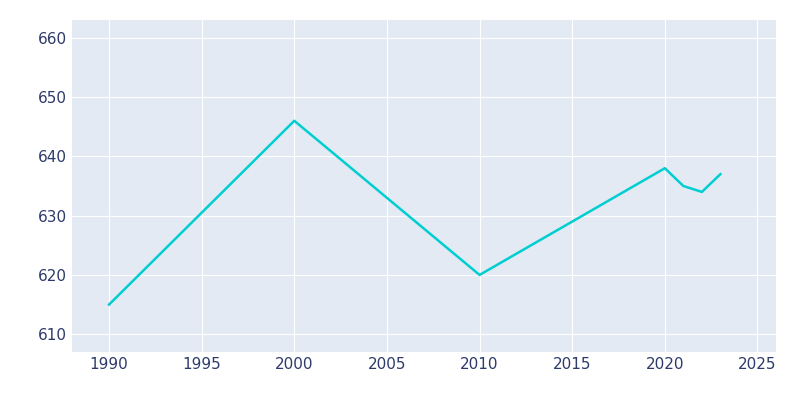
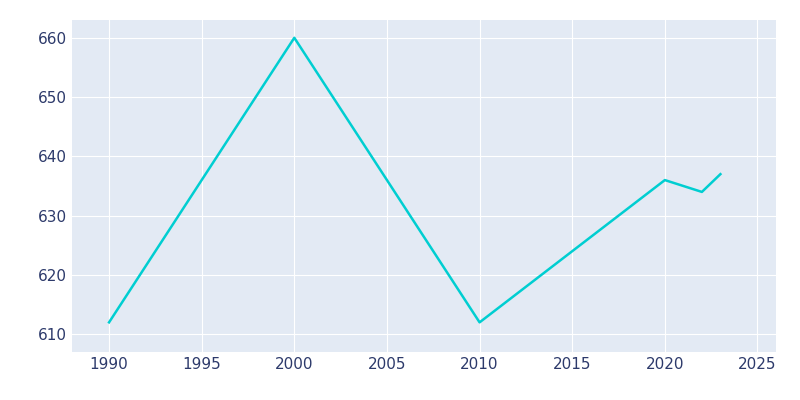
1990: 615 -> 612
2000: 646 -> 660
2010: 620 -> 612
2020: 638 -> 636
